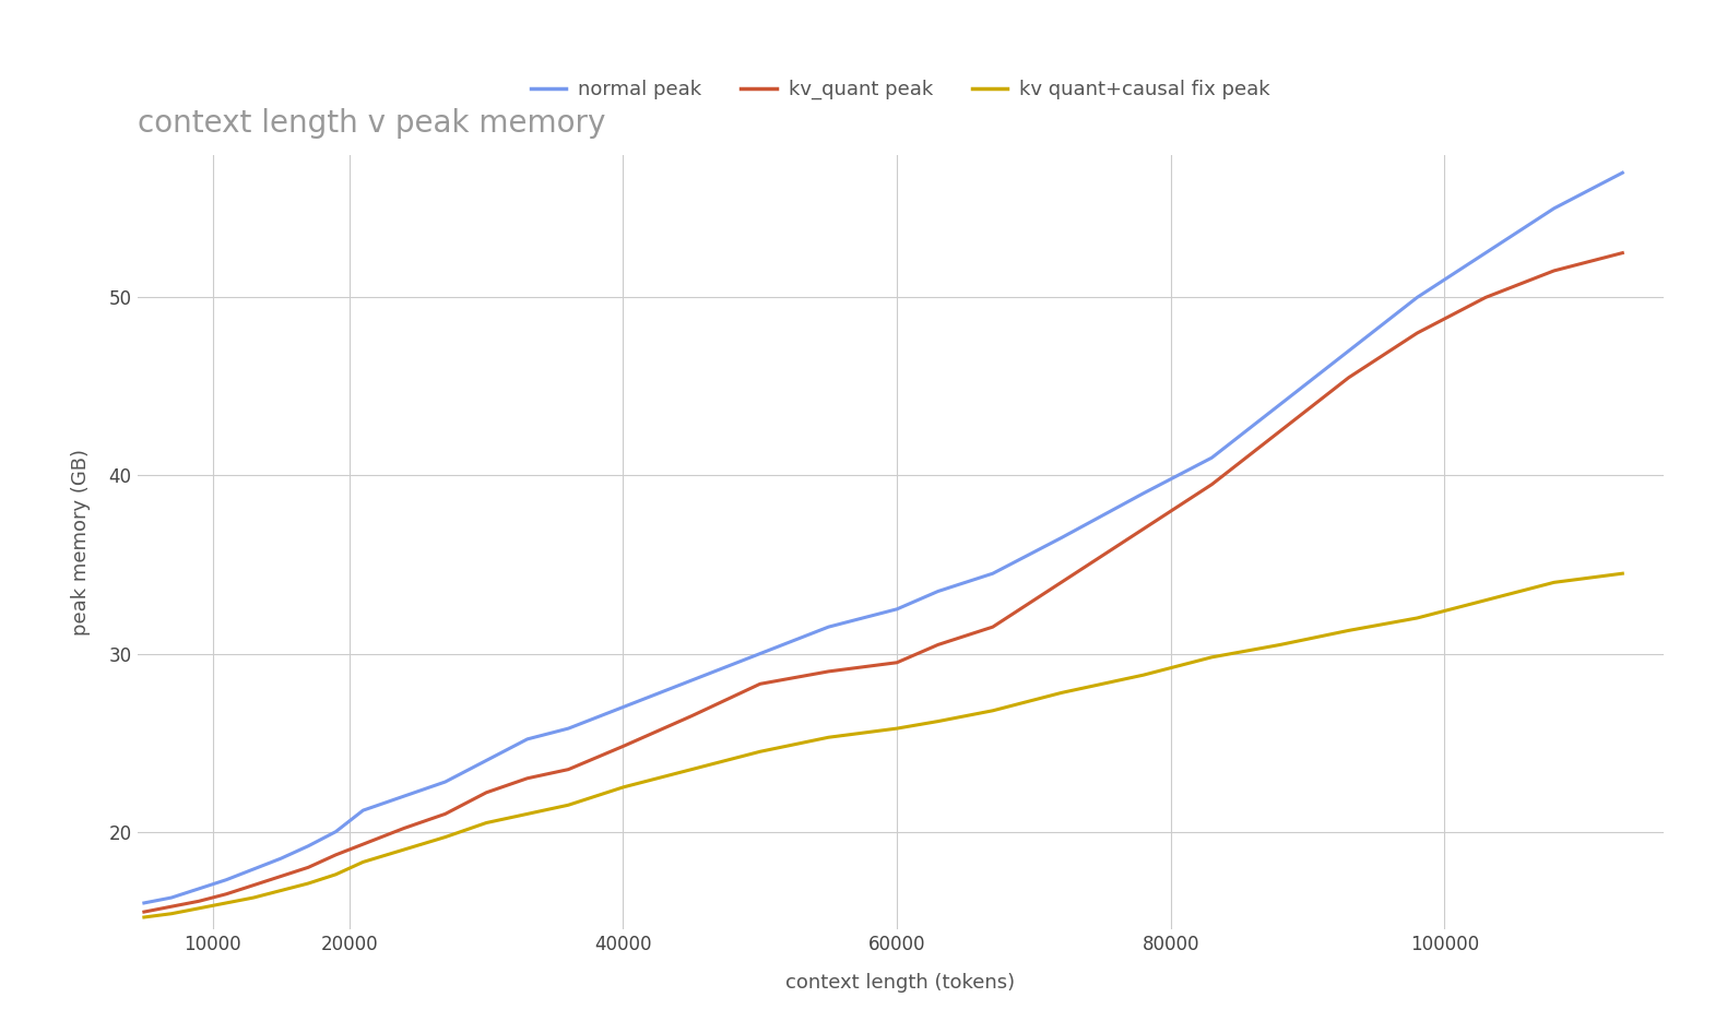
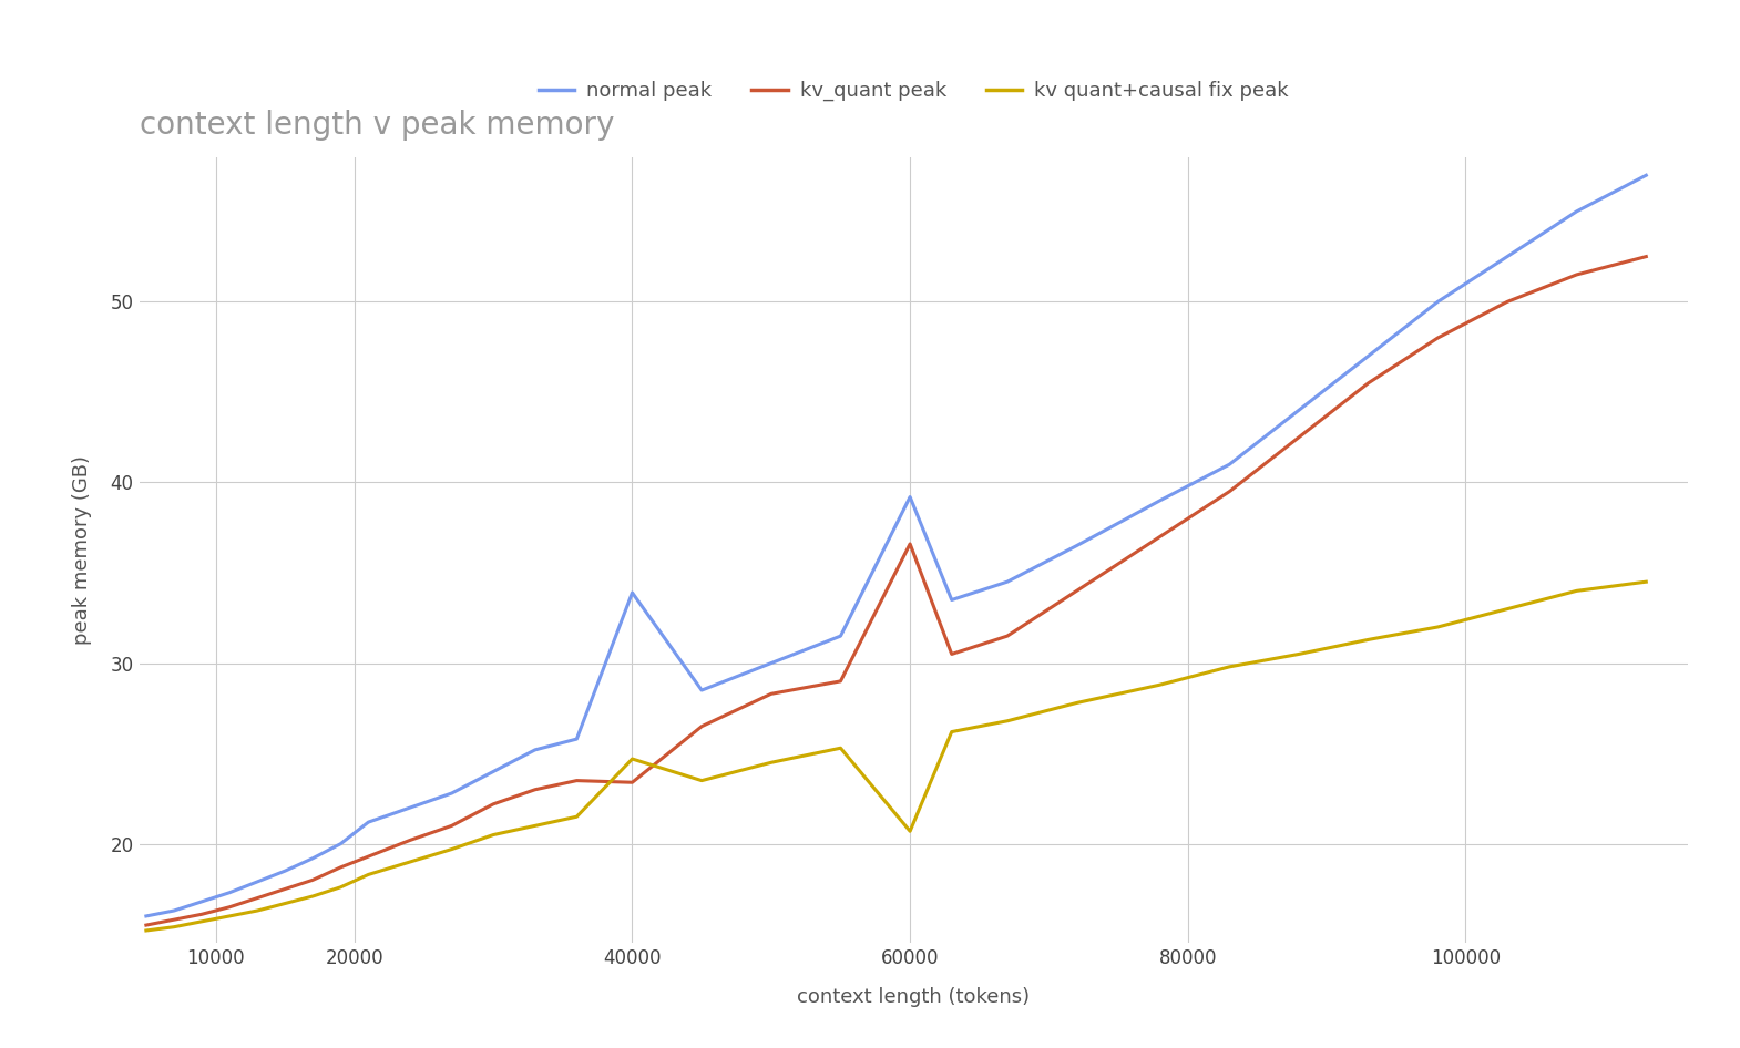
normal peak/40000: 27.0 -> 33.9
kv_quant peak/40000: 24.8 -> 23.4
kv quant+causal fix peak/40000: 22.5 -> 24.7
normal peak/60000: 32.5 -> 39.2
kv_quant peak/60000: 29.5 -> 36.6
kv quant+causal fix peak/60000: 25.8 -> 20.7
